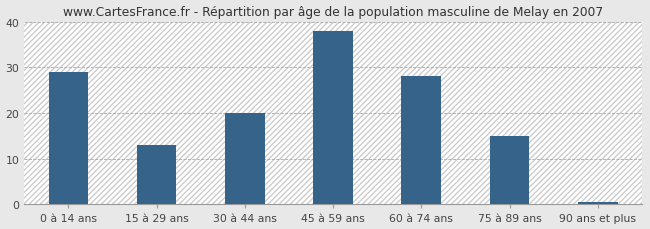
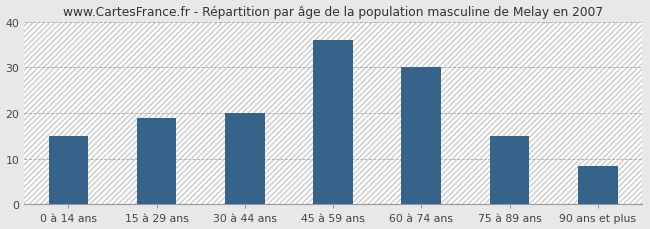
0 à 14 ans: 29.0 -> 15.0
15 à 29 ans: 13.0 -> 19.0
45 à 59 ans: 38.0 -> 36.0
60 à 74 ans: 28.0 -> 30.0
90 ans et plus: 0.5 -> 8.5
